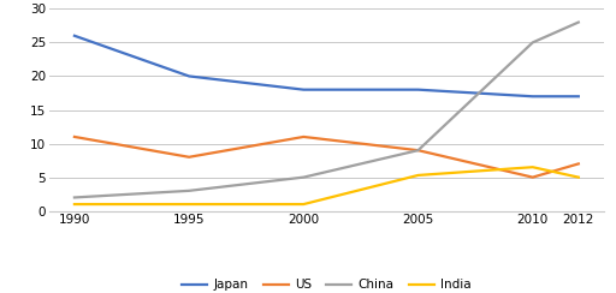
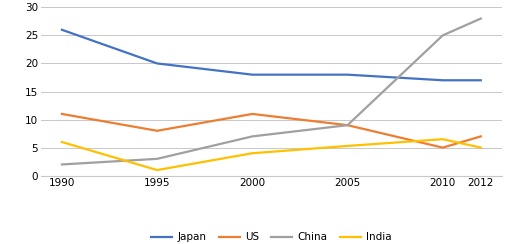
India/1990: 1.0 -> 6.0
China/2000: 5 -> 7
India/2000: 1.0 -> 4.0
